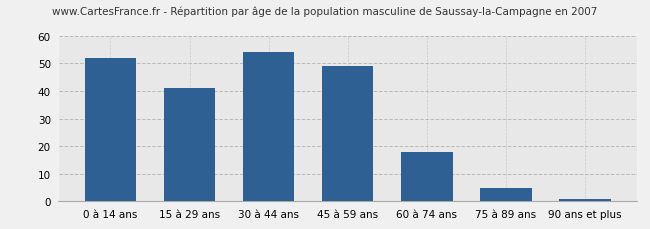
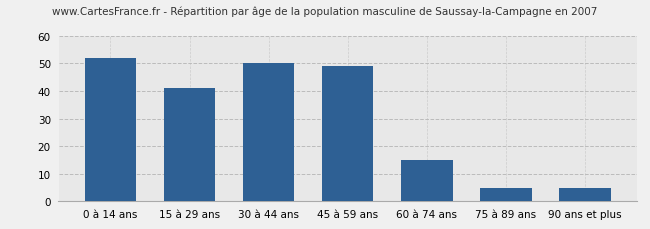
30 à 44 ans: 54 -> 50
60 à 74 ans: 18 -> 15
90 ans et plus: 1 -> 5
